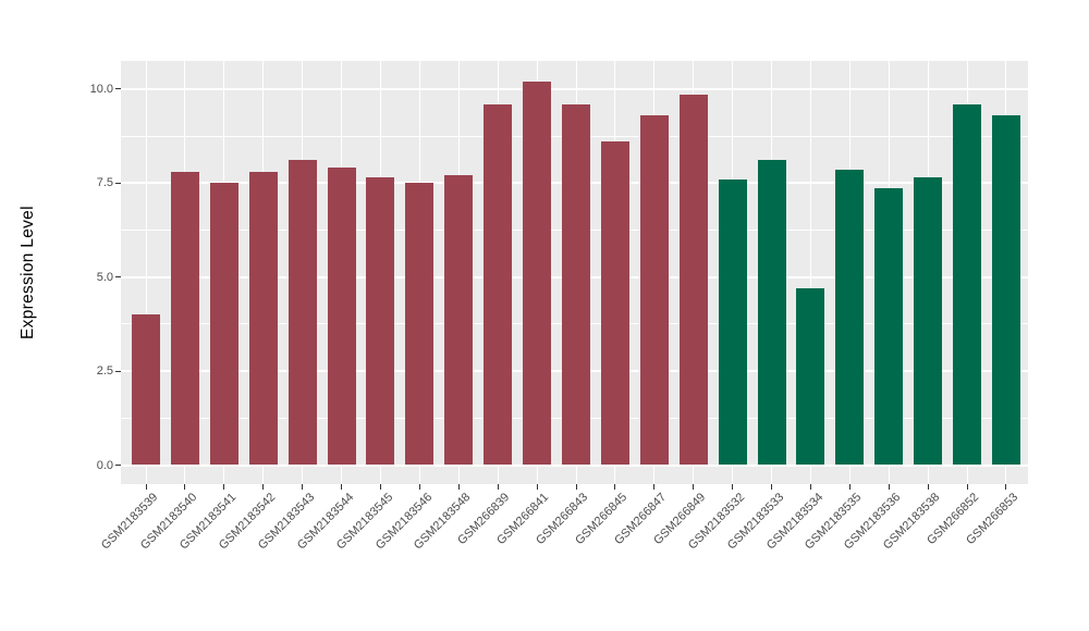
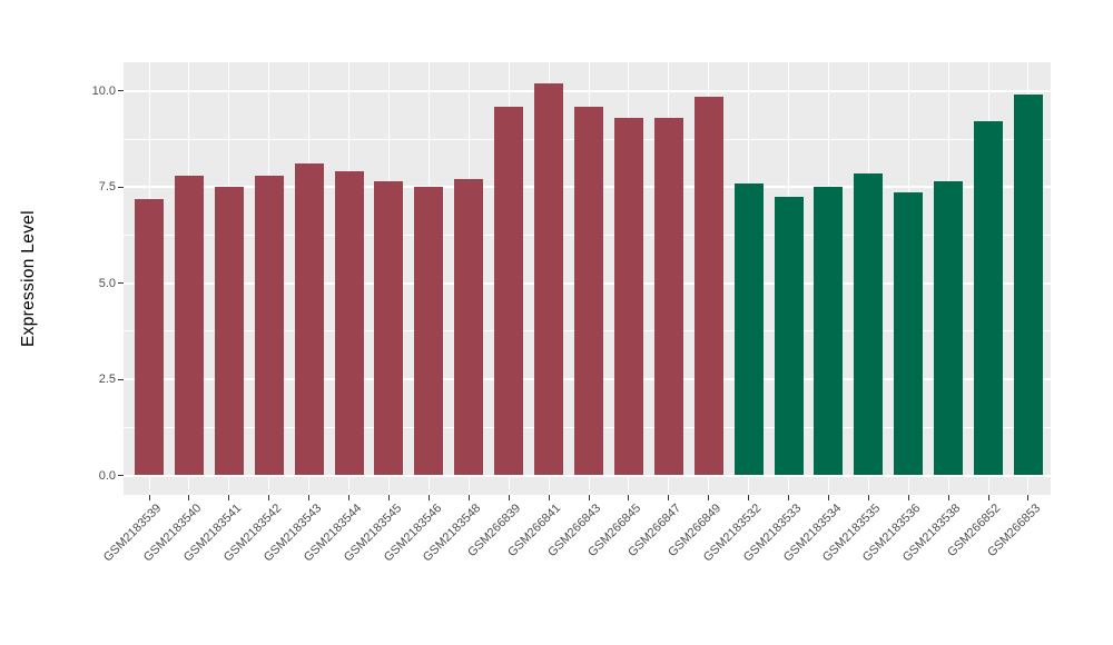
GSM2183539: 4.0 -> 7.2
GSM266845: 8.6 -> 9.3
GSM2183533: 8.1 -> 7.2
GSM2183534: 4.7 -> 7.5
GSM266852: 9.6 -> 9.2
GSM266853: 9.3 -> 9.9
